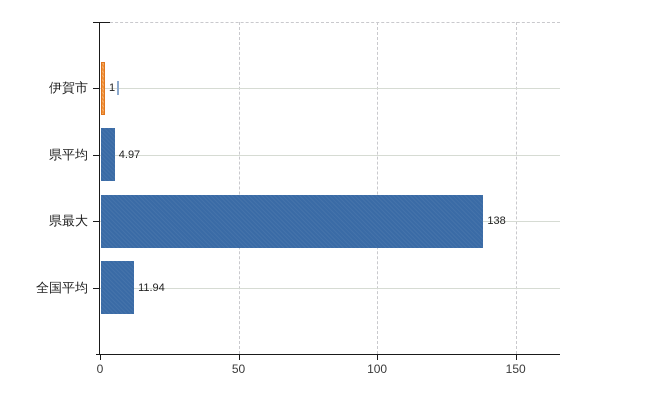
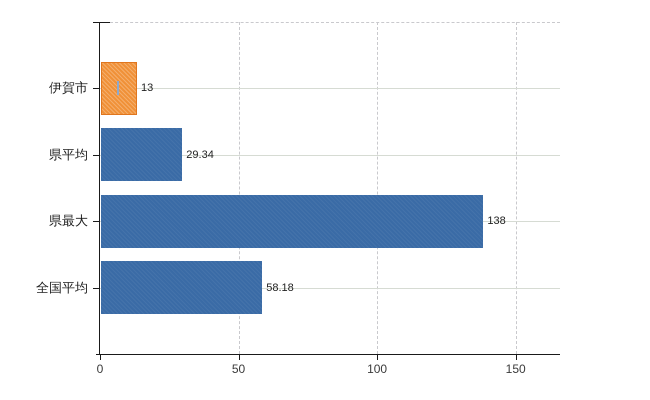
伊賀市: 1 -> 13
県平均: 4.97 -> 29.34
全国平均: 11.94 -> 58.18
